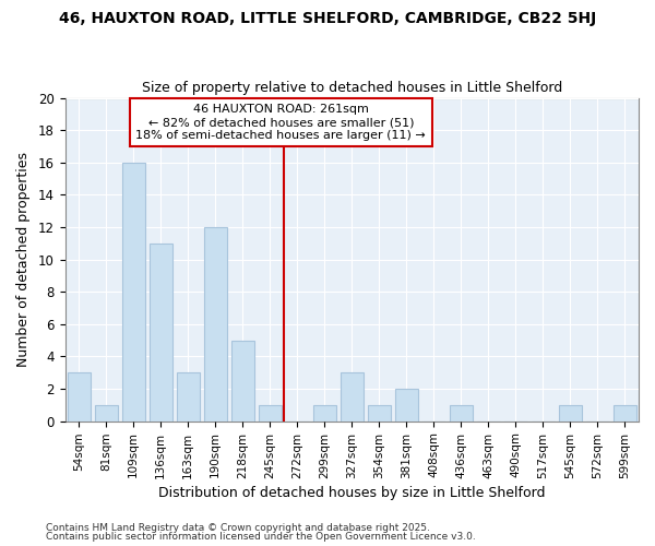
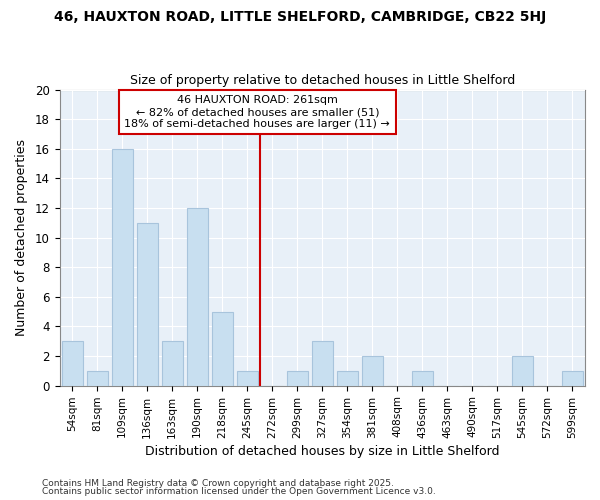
545sqm: 1 -> 2
